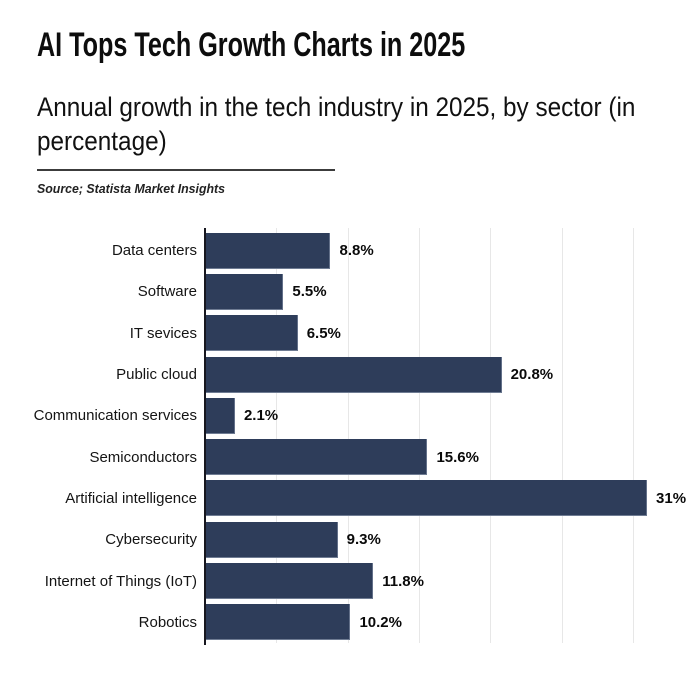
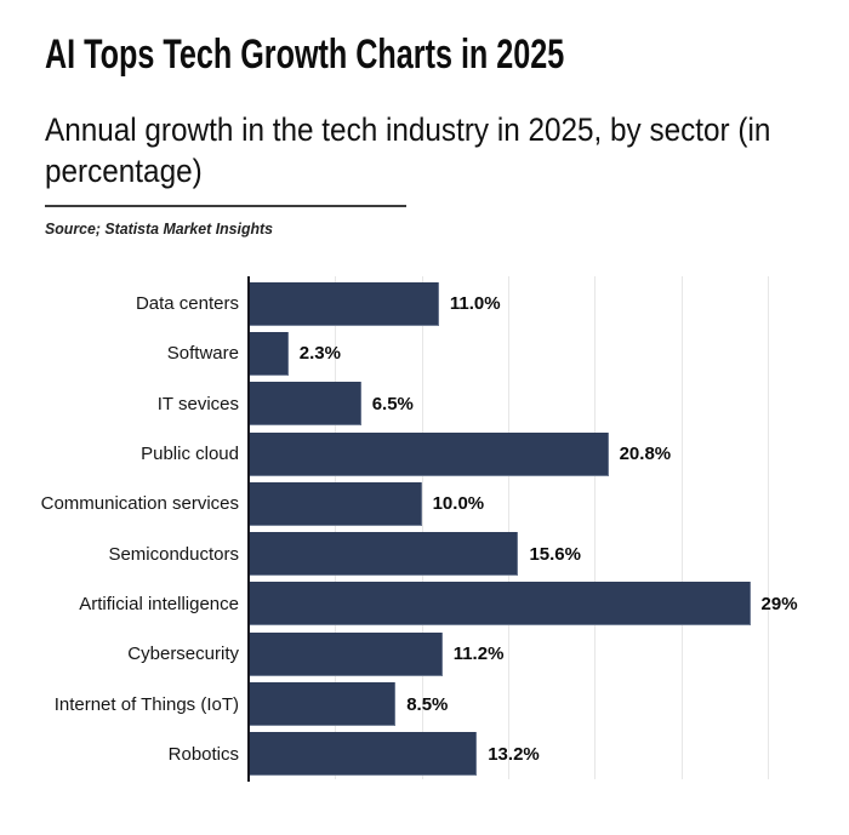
Data centers: 8.8% -> 11.0%
Software: 5.5% -> 2.3%
Communication services: 2.1% -> 10.0%
Artificial intelligence: 31% -> 29%
Cybersecurity: 9.3% -> 11.2%
Internet of Things (IoT): 11.8% -> 8.5%
Robotics: 10.2% -> 13.2%
